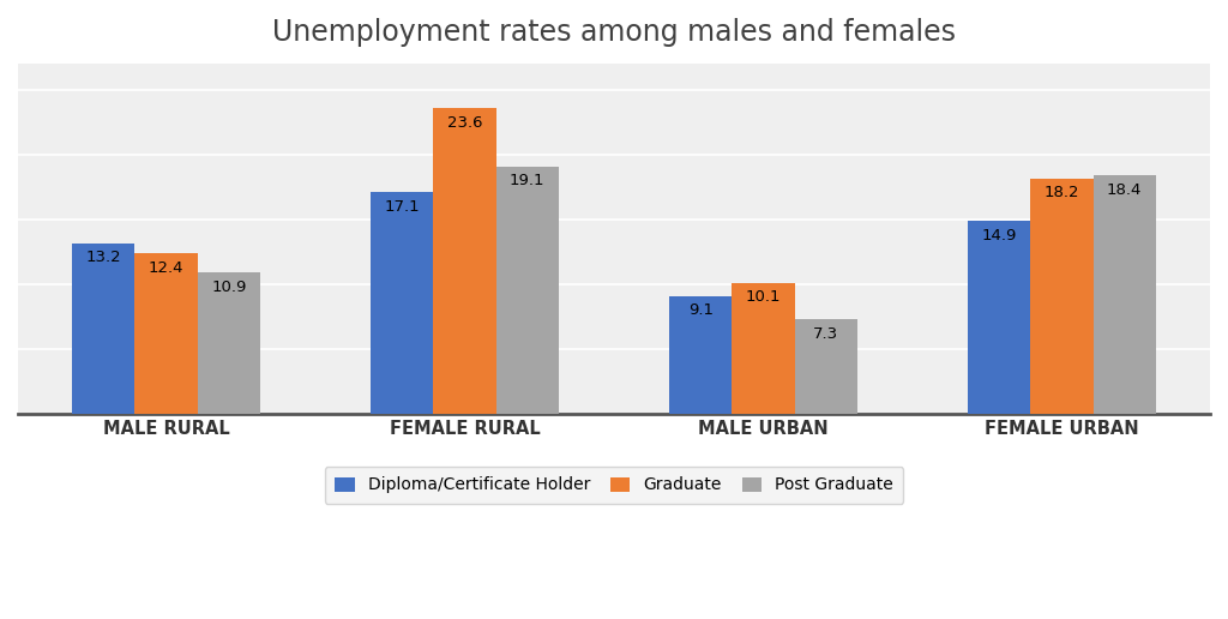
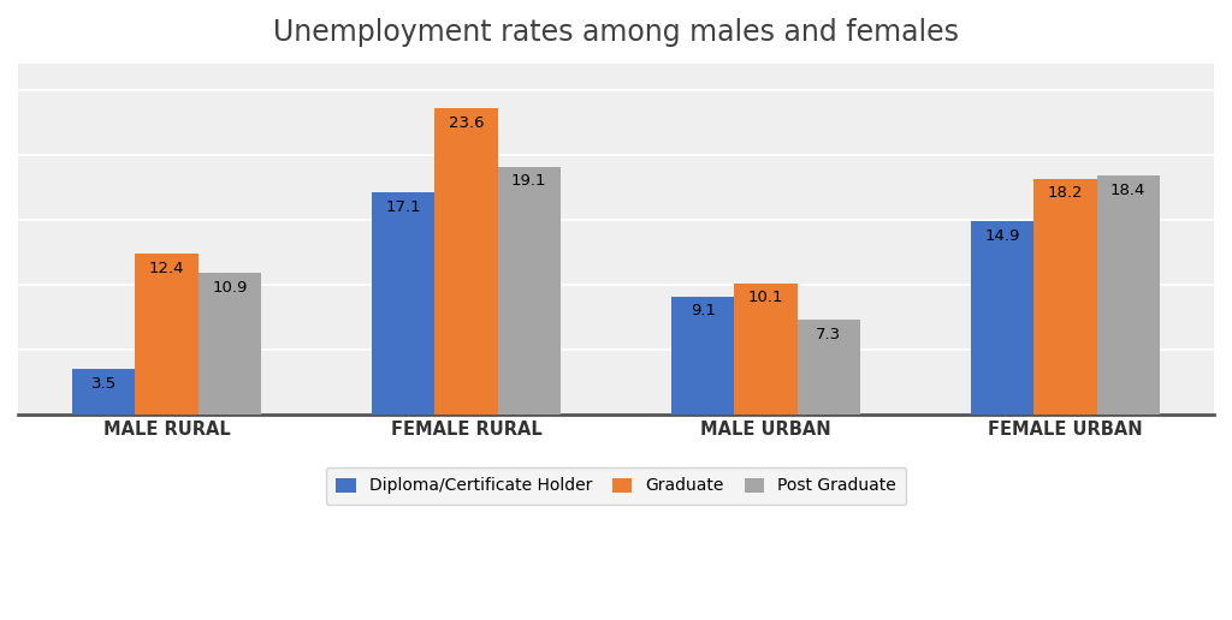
Diploma/Certificate Holder/MALE RURAL: 13.2 -> 3.5
